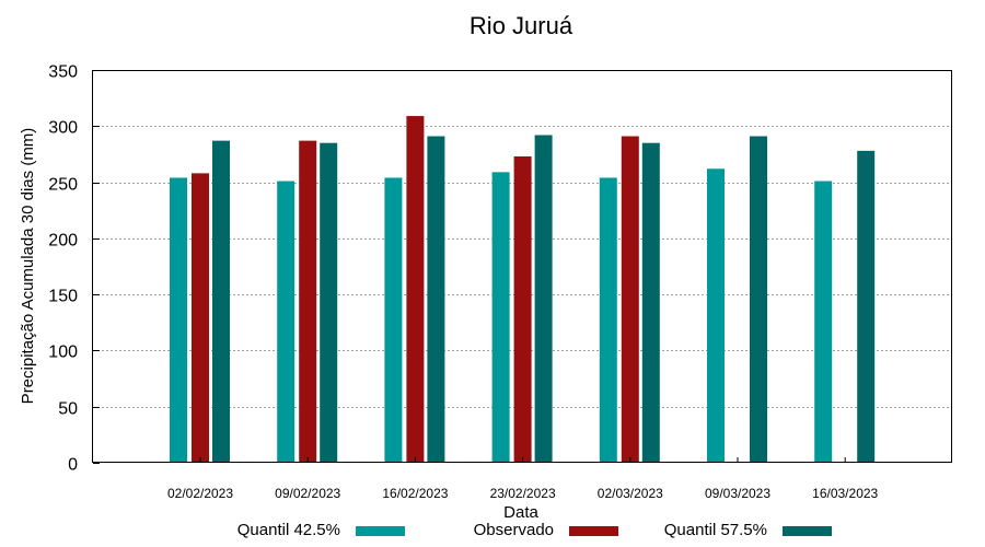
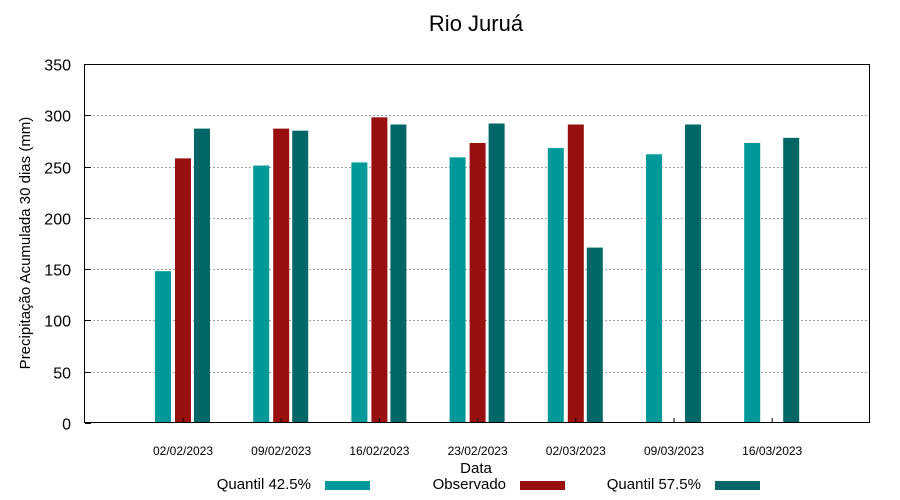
Quantil 42.5%/02/02/2023: 254 -> 148
Observado/16/02/2023: 309 -> 298
Quantil 42.5%/02/03/2023: 254 -> 268
Quantil 57.5%/02/03/2023: 285 -> 171
Quantil 42.5%/16/03/2023: 251 -> 273
